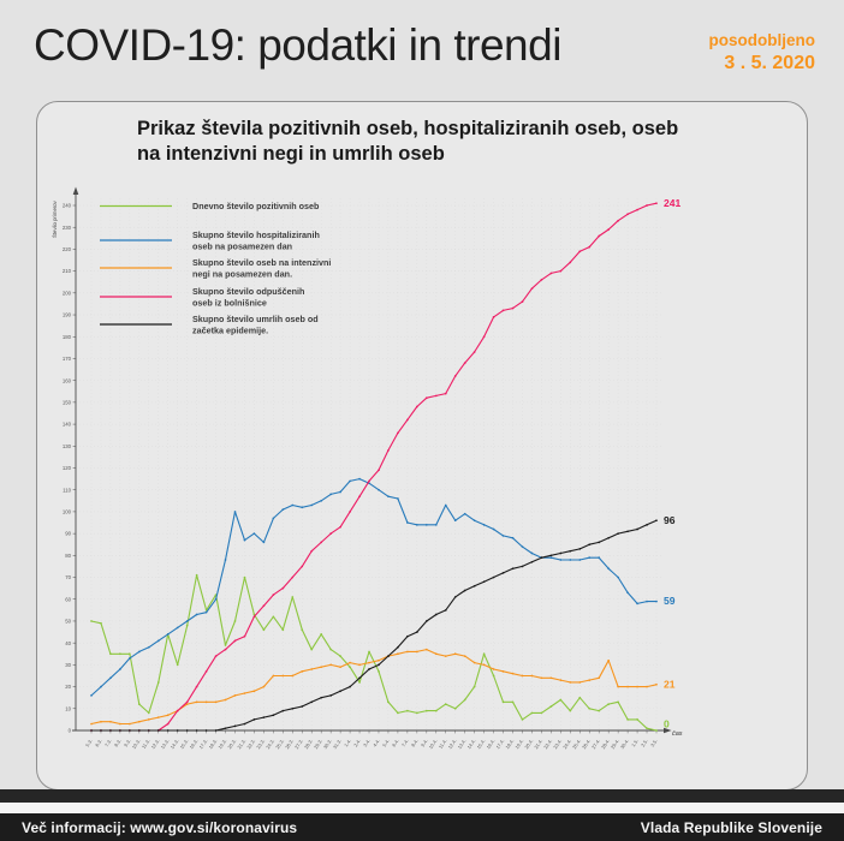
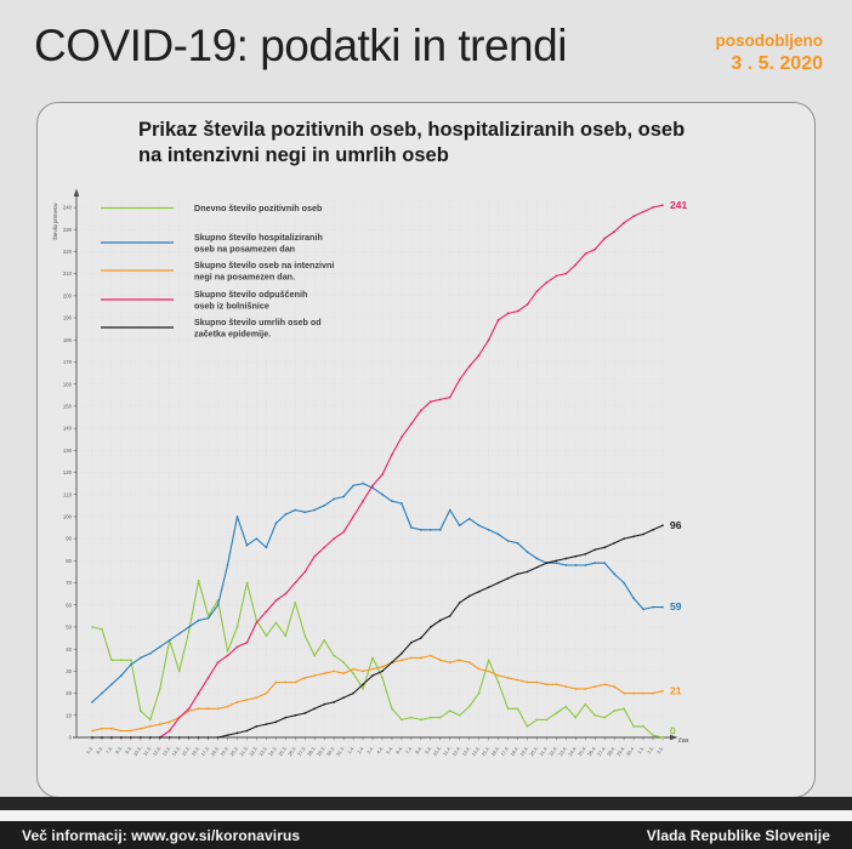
Skupno število oseb na intenzivni negi na posamezen dan./28.4.: 32 -> 23
